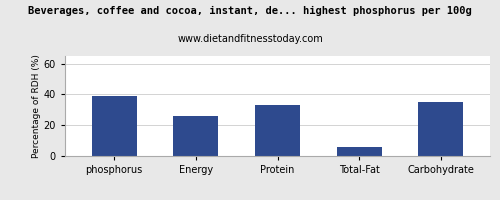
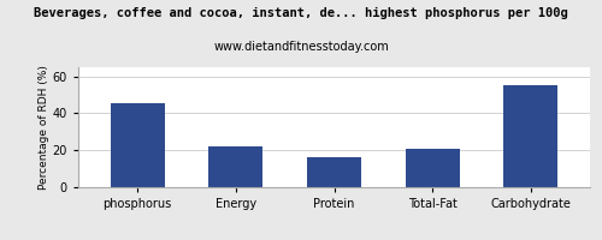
phosphorus: 39 -> 46
Energy: 26 -> 22
Protein: 33 -> 16
Total-Fat: 6 -> 20
Carbohydrate: 35 -> 55
